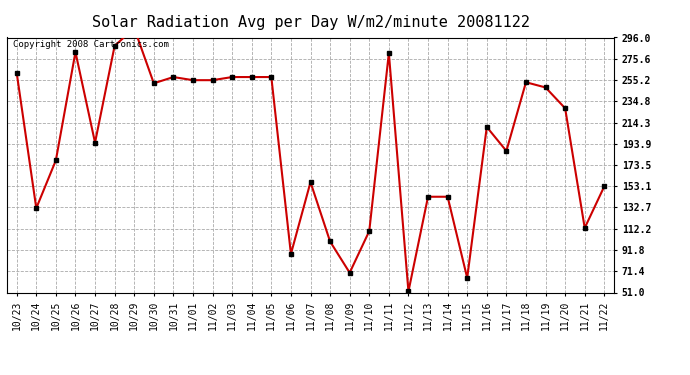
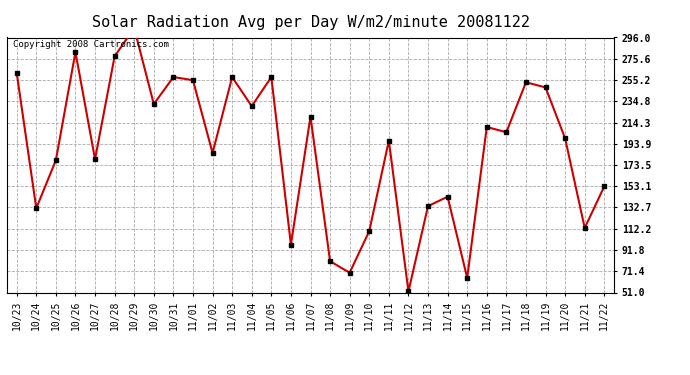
10/27: 195 -> 179
10/28: 288 -> 278
10/30: 252 -> 232
11/02: 255 -> 185
11/04: 258 -> 230
11/06: 88 -> 97
11/07: 157 -> 220
11/08: 100 -> 81
11/11: 281 -> 197
11/13: 143 -> 134
11/17: 187 -> 205
11/20: 228 -> 199
